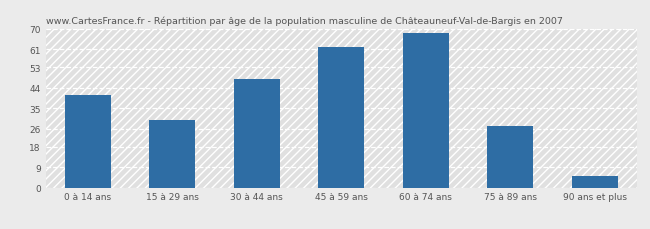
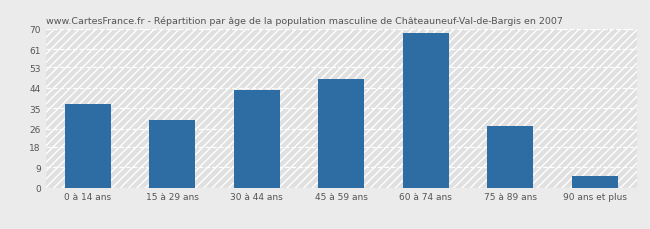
0 à 14 ans: 41 -> 37
30 à 44 ans: 48 -> 43
45 à 59 ans: 62 -> 48
